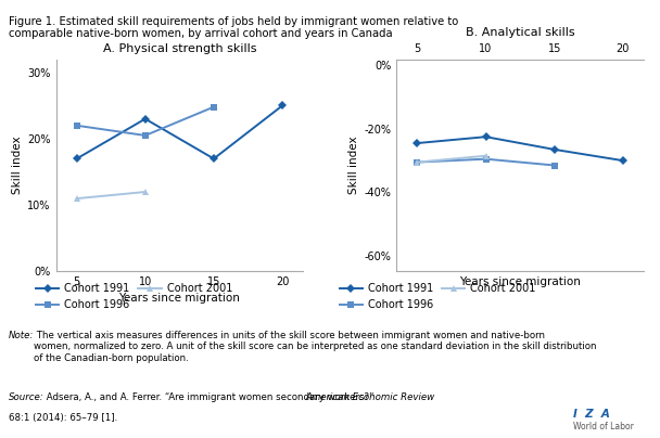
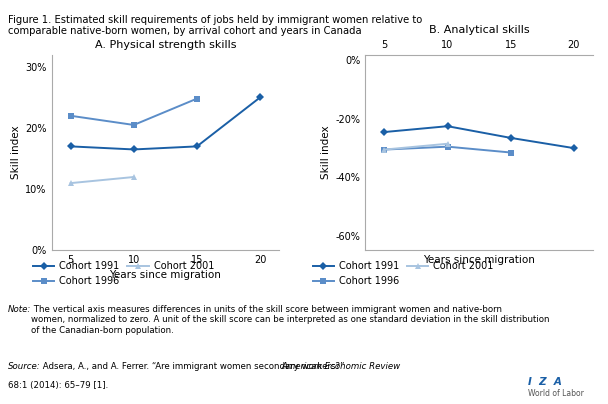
A. Physical strength skills/Cohort 1991/10: 23.0% -> 16.5%
